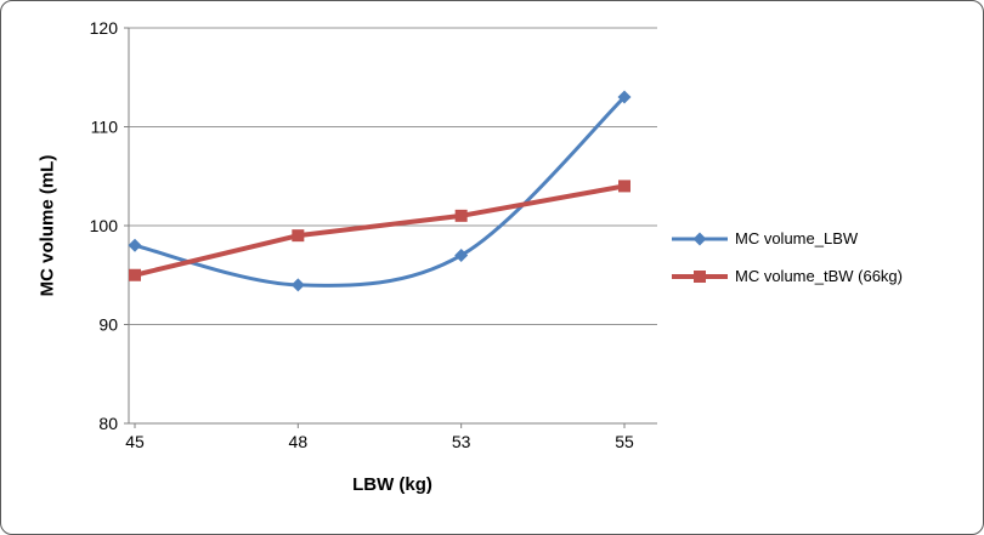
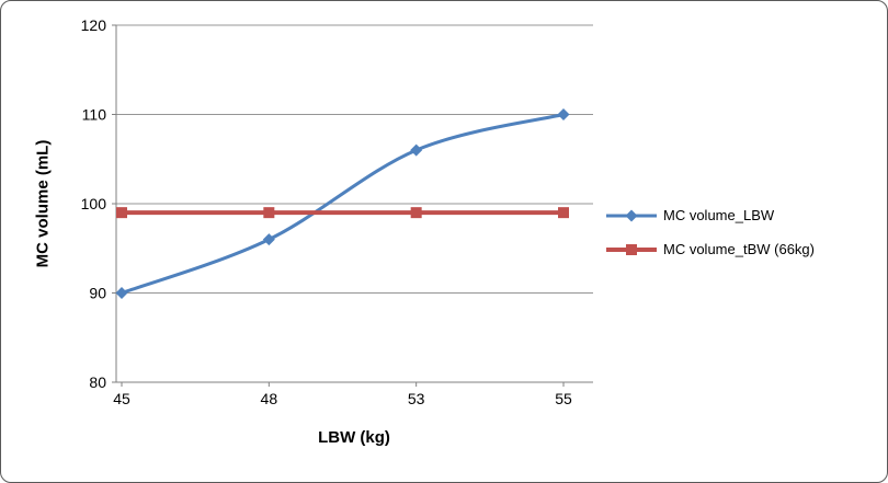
MC volume_LBW/45: 98 -> 90
MC volume_tBW (66kg)/45: 95 -> 99
MC volume_LBW/48: 94 -> 96
MC volume_LBW/53: 97 -> 106
MC volume_tBW (66kg)/53: 101 -> 99
MC volume_LBW/55: 113 -> 110
MC volume_tBW (66kg)/55: 104 -> 99
